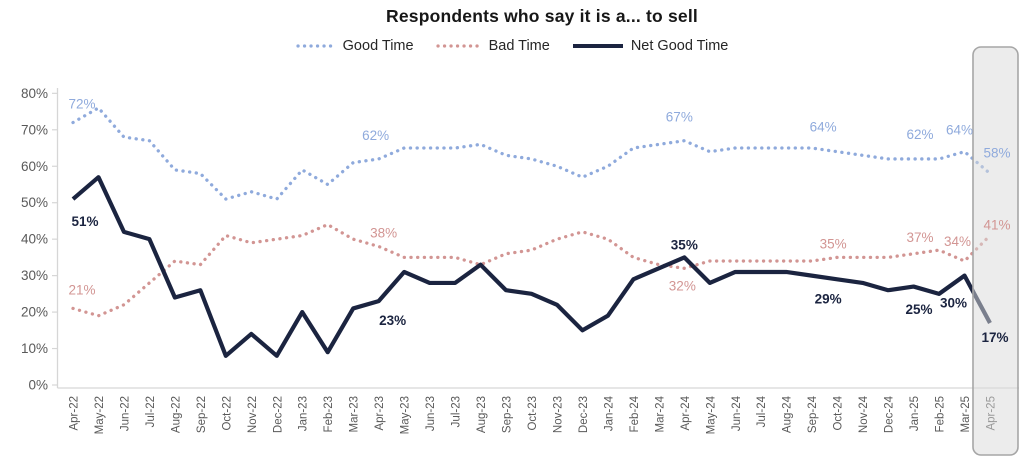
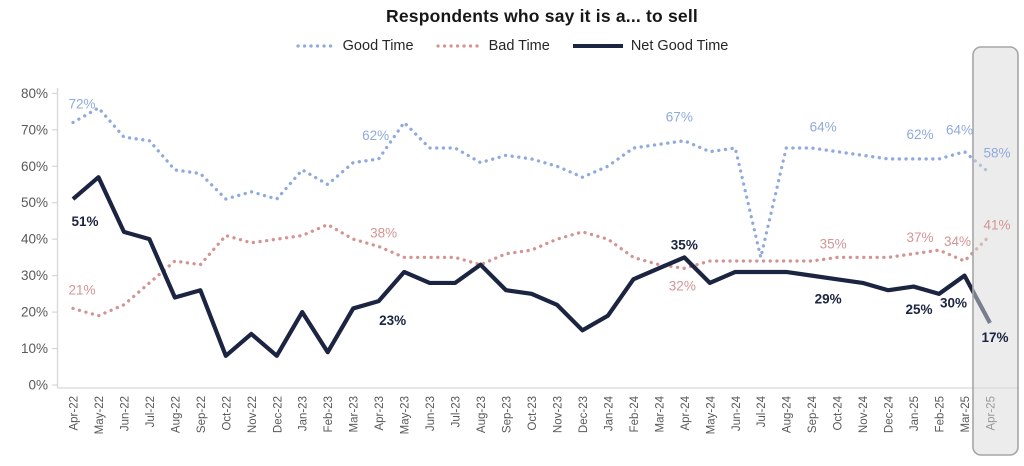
Good Time/May-23: 65% -> 72%
Good Time/Aug-23: 66% -> 61%
Good Time/Jul-24: 65% -> 35%
